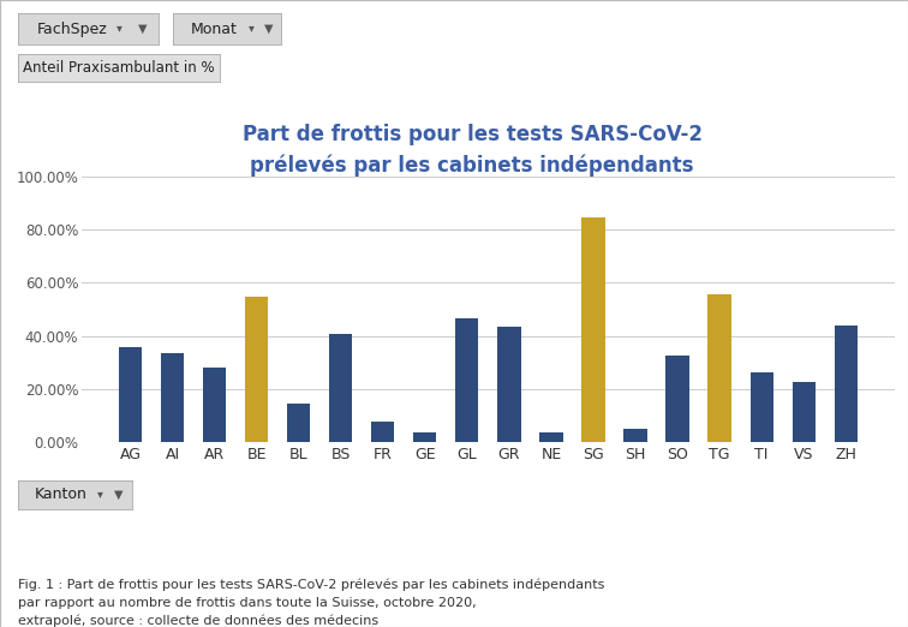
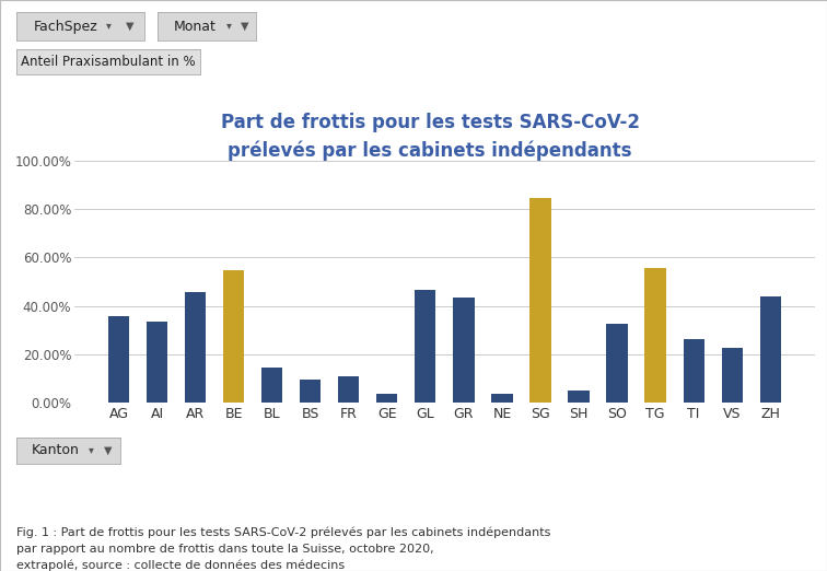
AR: 28.0% -> 45.5%
BS: 40.5% -> 9.5%
FR: 7.5% -> 11.0%
